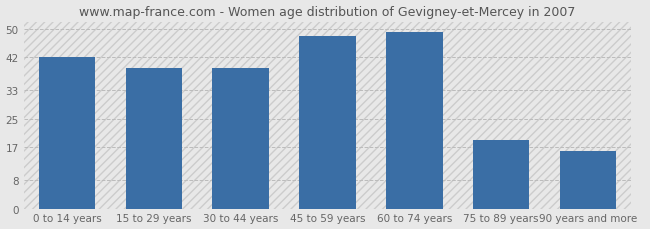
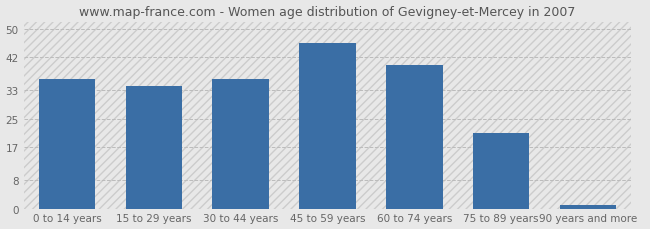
0 to 14 years: 42 -> 36
15 to 29 years: 39 -> 34
30 to 44 years: 39 -> 36
45 to 59 years: 48 -> 46
60 to 74 years: 49 -> 40
75 to 89 years: 19 -> 21
90 years and more: 16 -> 1
